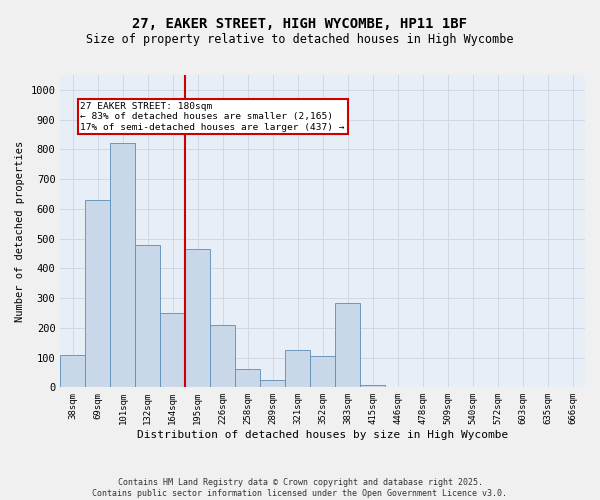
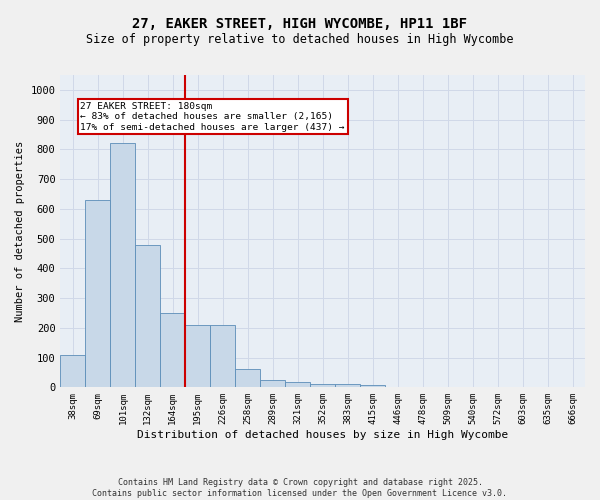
195sqm: 465 -> 210
321sqm: 125 -> 18
352sqm: 105 -> 12
383sqm: 285 -> 10
